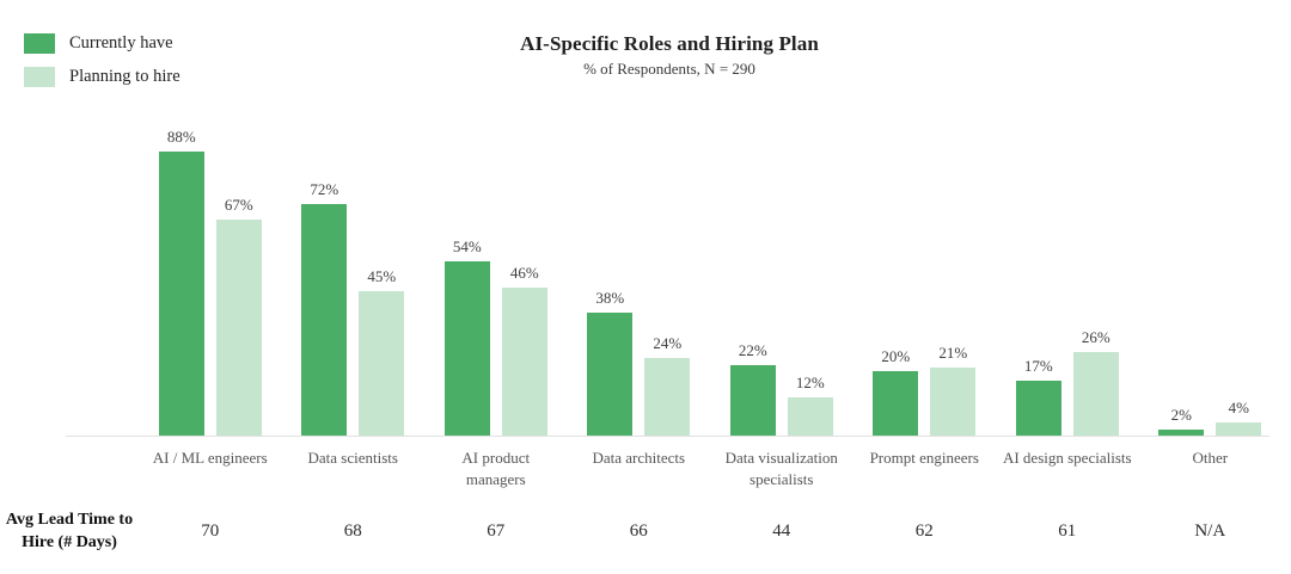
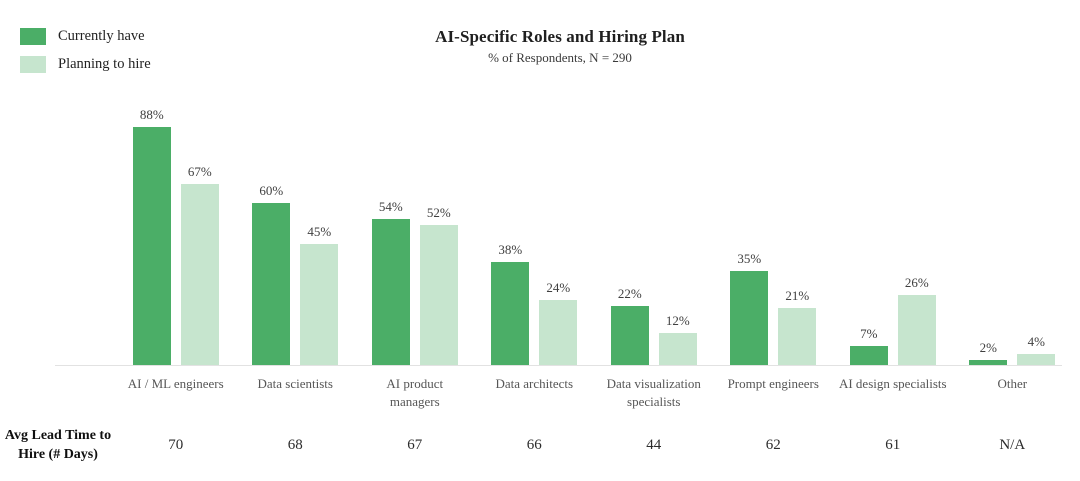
Currently have/Data scientists: 72% -> 60%
Planning to hire/AI product managers: 46% -> 52%
Currently have/Prompt engineers: 20% -> 35%
Currently have/AI design specialists: 17% -> 7%
